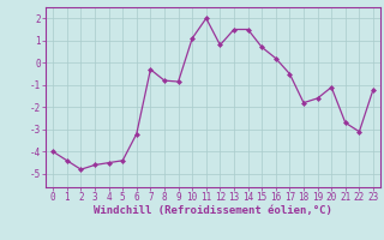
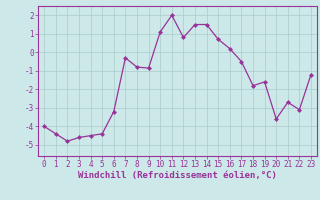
20: -1.1 -> -3.6
